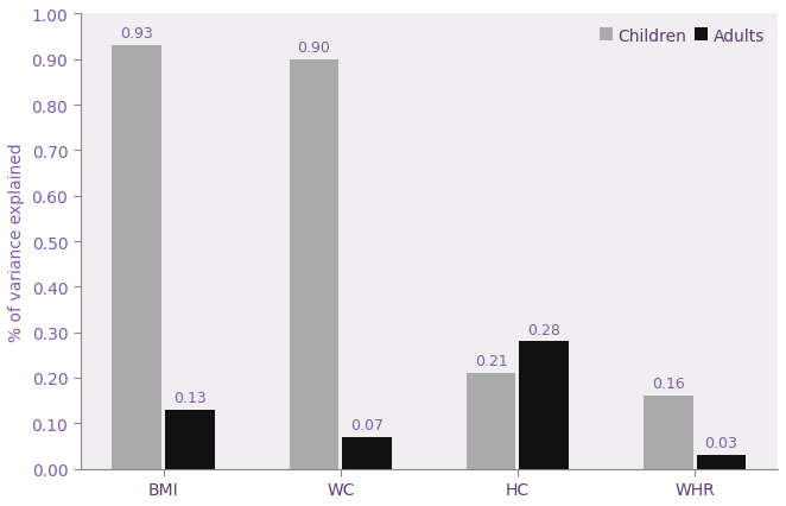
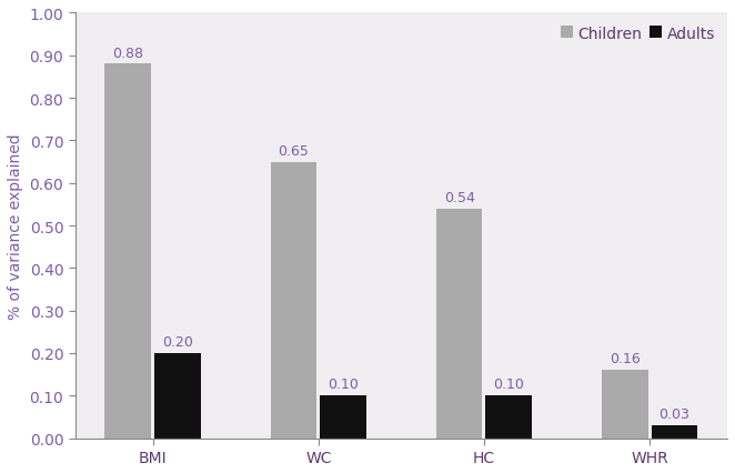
Children/BMI: 0.93 -> 0.88
Adults/BMI: 0.13 -> 0.20
Children/WC: 0.90 -> 0.65
Adults/WC: 0.07 -> 0.10
Children/HC: 0.21 -> 0.54
Adults/HC: 0.28 -> 0.10
